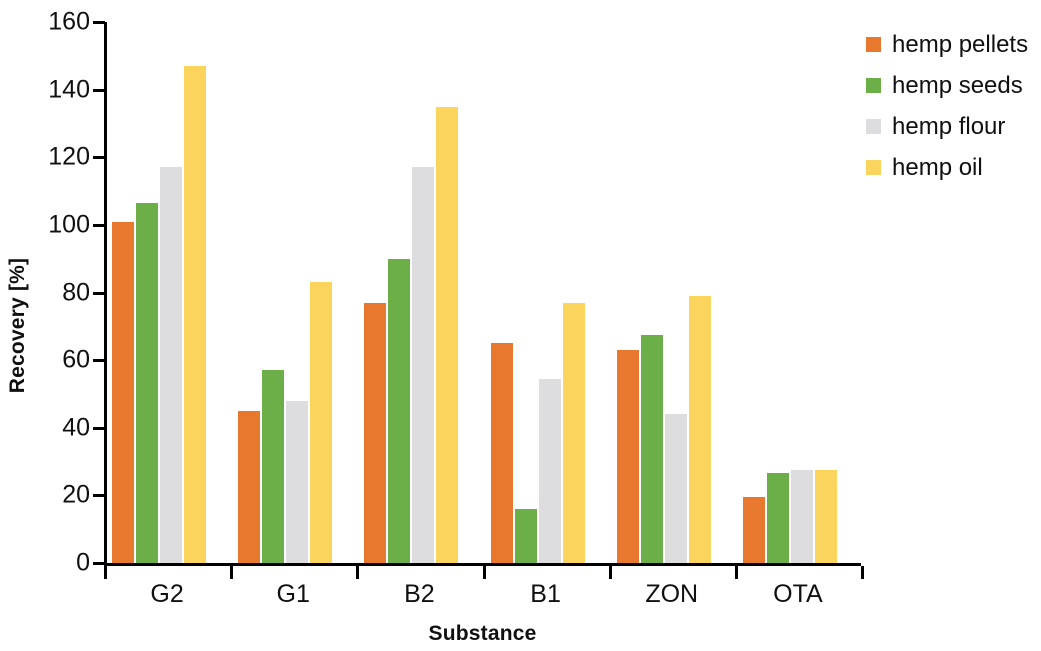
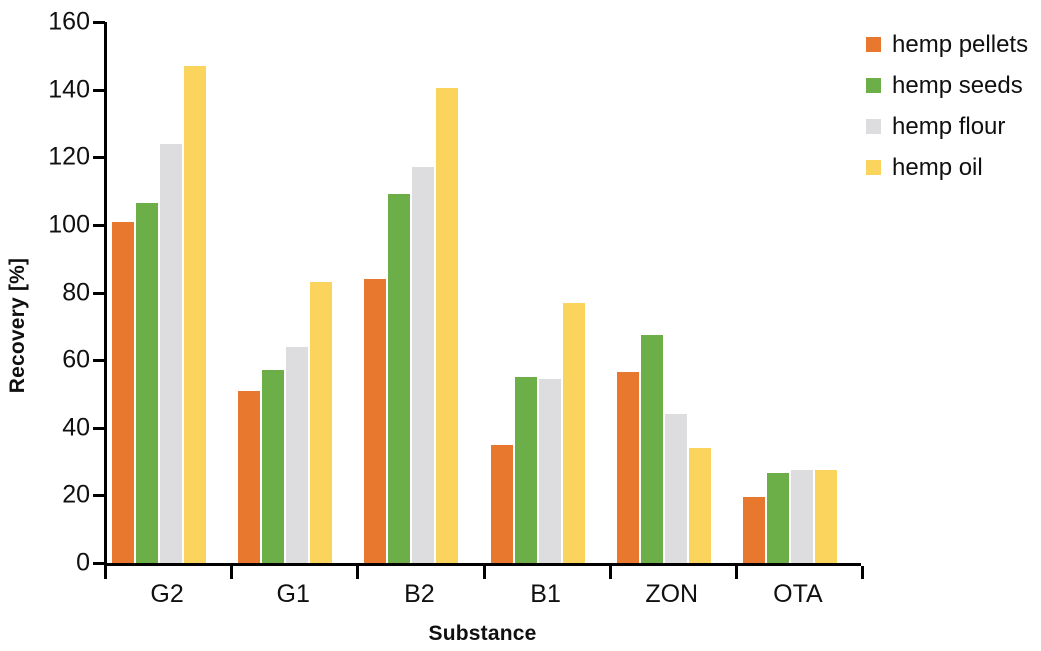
hemp flour/G2: 117 -> 124
hemp pellets/G1: 45 -> 51
hemp flour/G1: 48 -> 64
hemp pellets/B2: 77 -> 84
hemp seeds/B2: 90 -> 109
hemp oil/B2: 135 -> 140
hemp pellets/B1: 65 -> 35
hemp seeds/B1: 16 -> 55
hemp pellets/ZON: 63 -> 56
hemp oil/ZON: 79 -> 34
